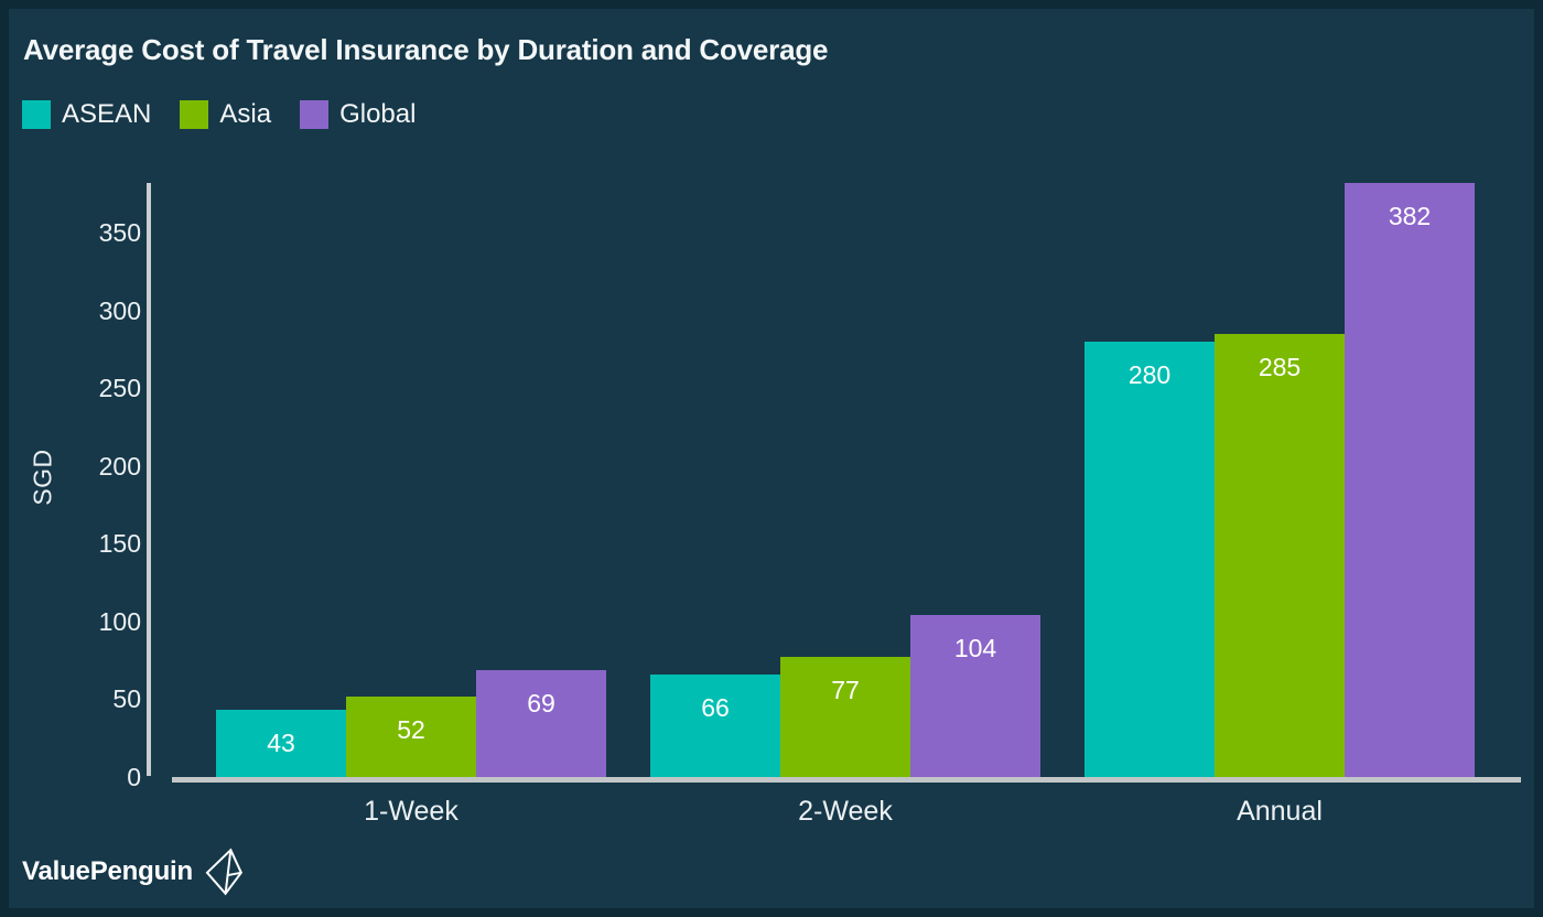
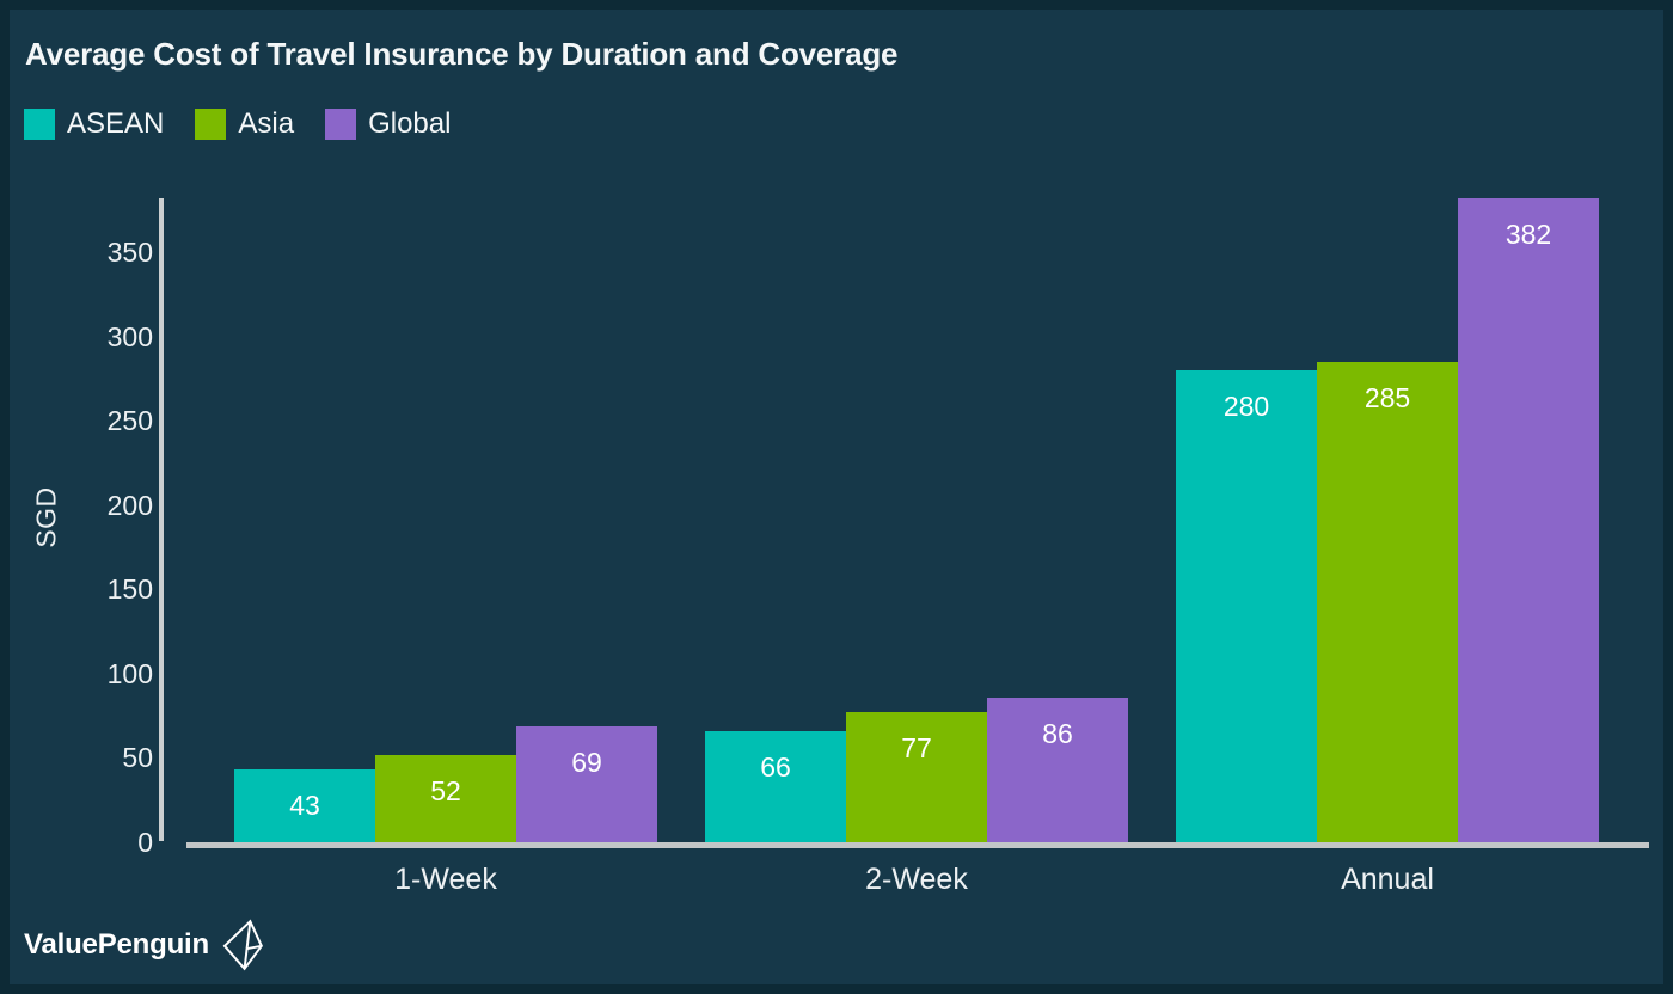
Global/2-Week: 104 -> 86
